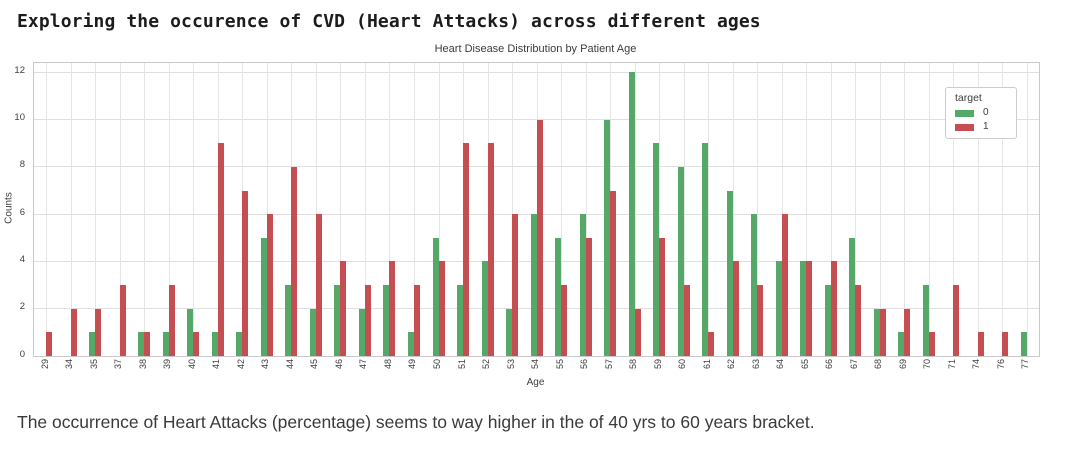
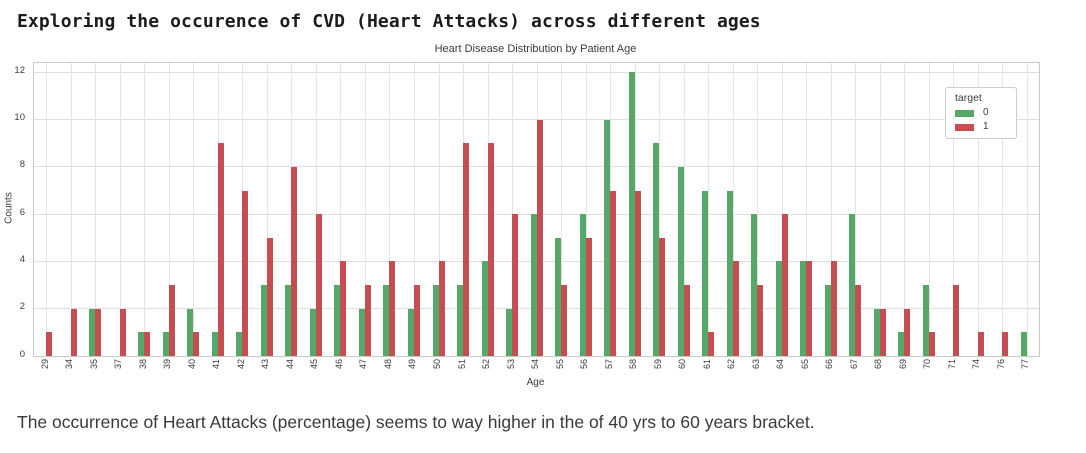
0/35: 1 -> 2
1/37: 3 -> 2
0/43: 5 -> 3
1/43: 6 -> 5
0/49: 1 -> 2
0/50: 5 -> 3
1/58: 2 -> 7
0/61: 9 -> 7
0/67: 5 -> 6
